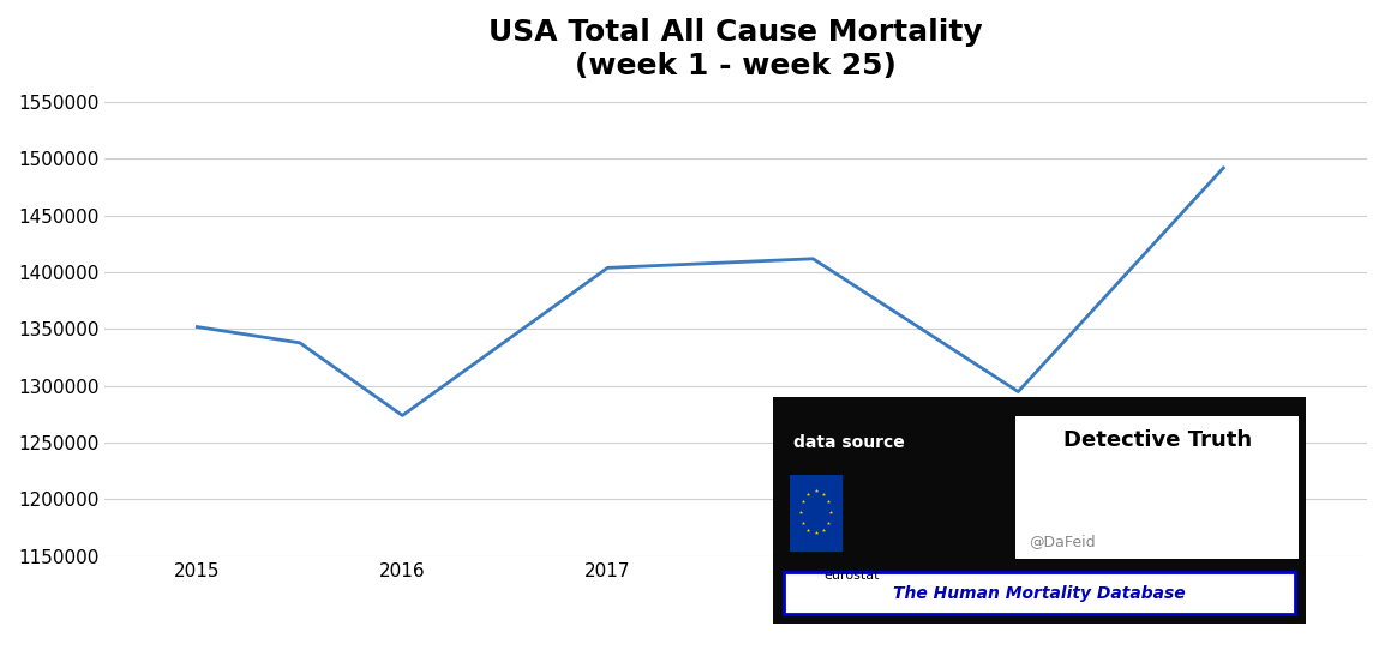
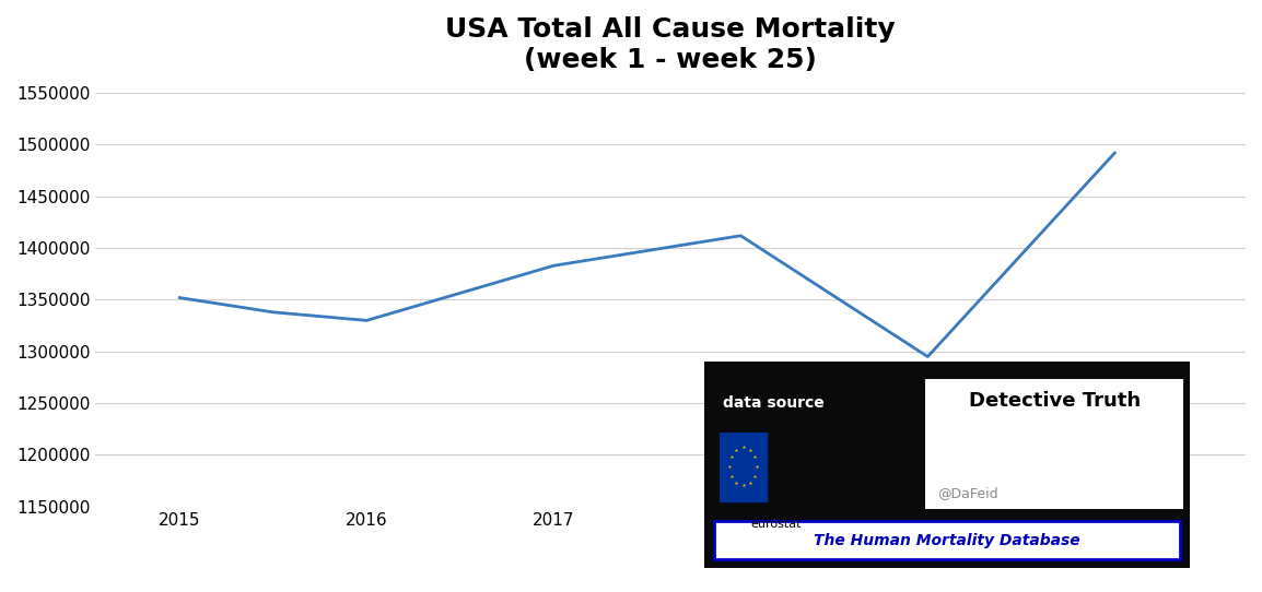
2016: 1274000 -> 1330000
2017: 1404000 -> 1383000
